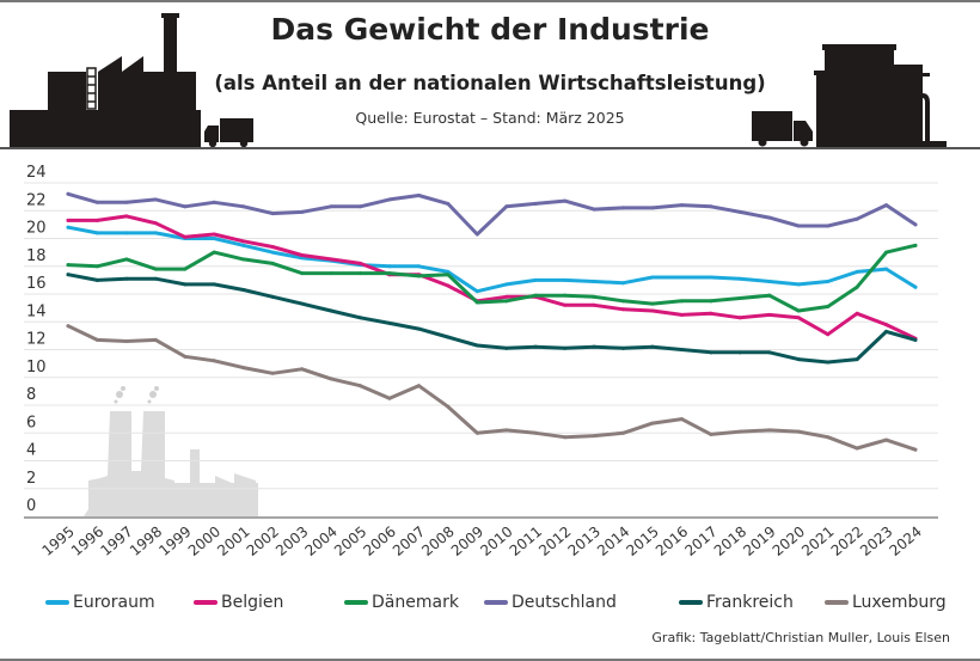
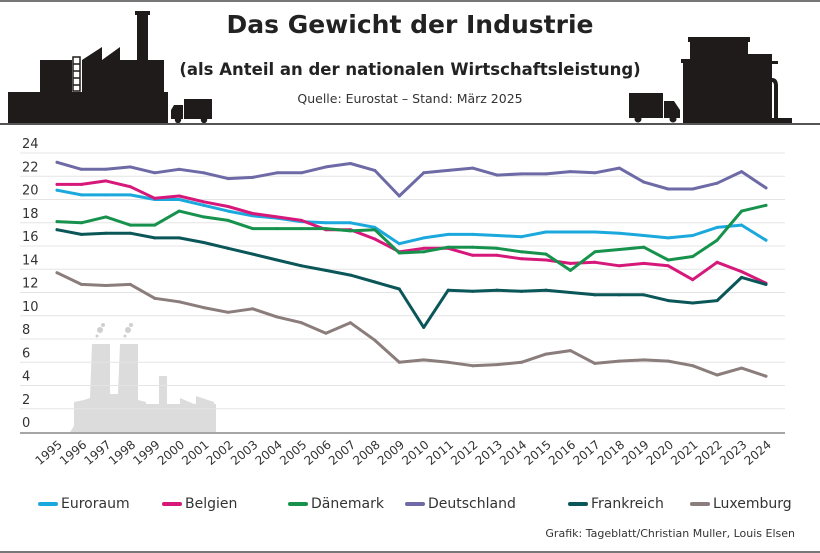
Frankreich/2010: 12.1 -> 9.0
Dänemark/2016: 15.5 -> 13.9
Deutschland/2018: 21.9 -> 22.7
